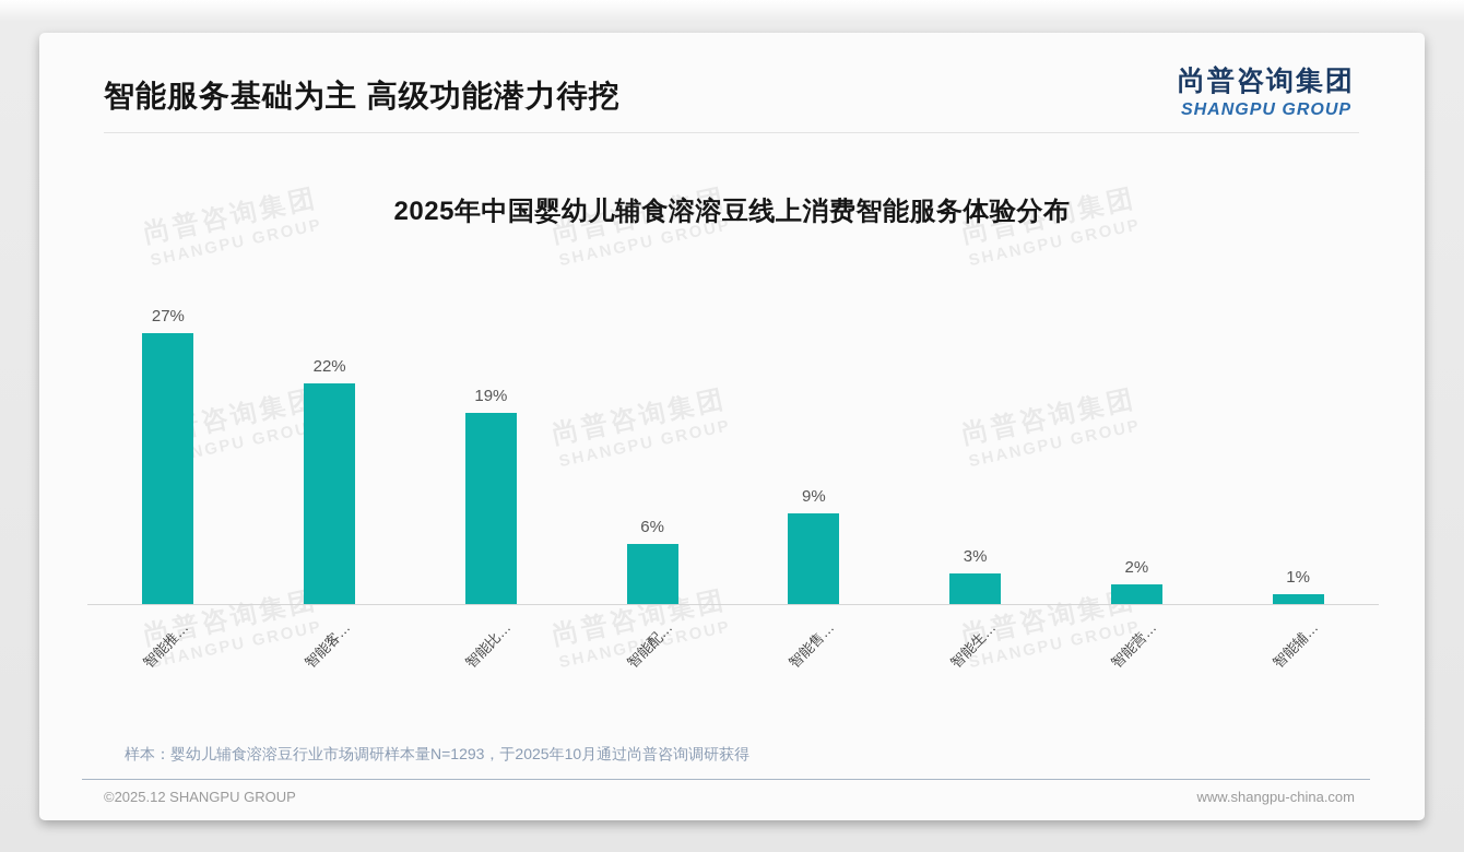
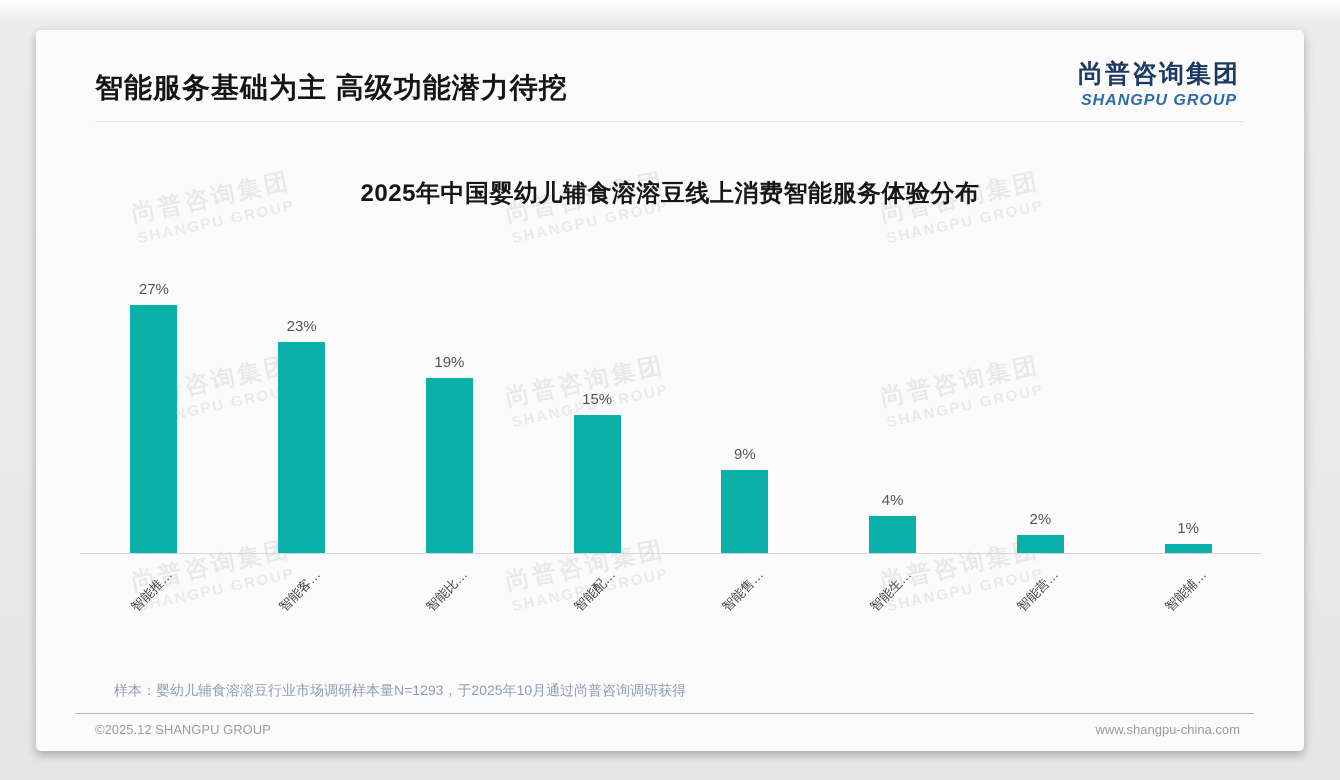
智能客…: 22% -> 23%
智能配…: 6% -> 15%
智能生…: 3% -> 4%
